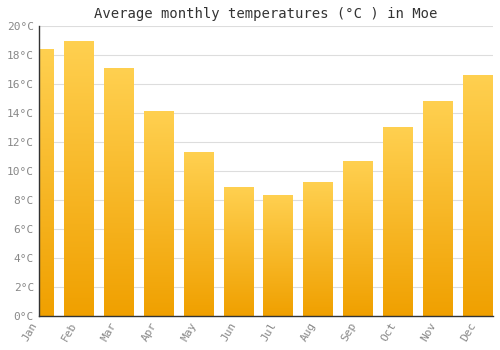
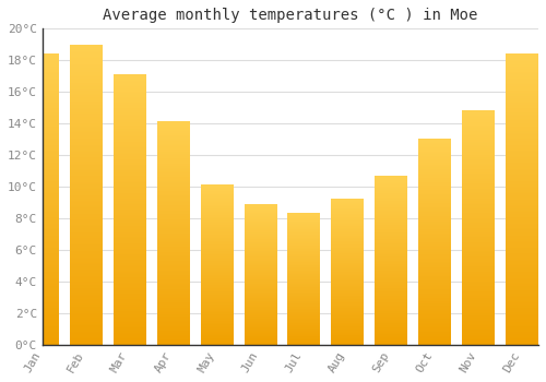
May: 11.3°C -> 10.1°C
Dec: 16.6°C -> 18.4°C
